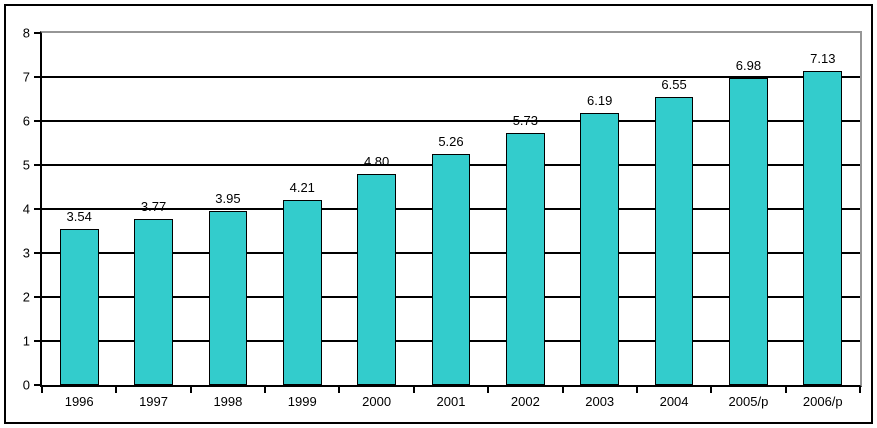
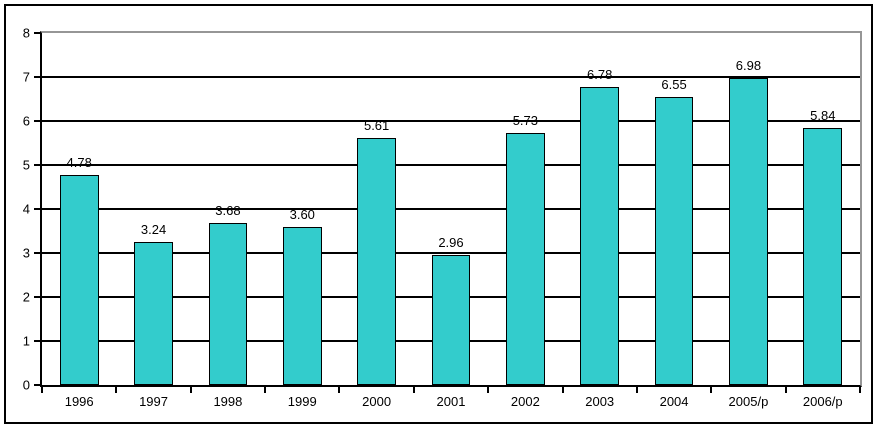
1996: 3.54 -> 4.78
1997: 3.77 -> 3.24
1998: 3.95 -> 3.68
1999: 4.21 -> 3.60
2000: 4.80 -> 5.61
2001: 5.26 -> 2.96
2003: 6.19 -> 6.78
2006/p: 7.13 -> 5.84
